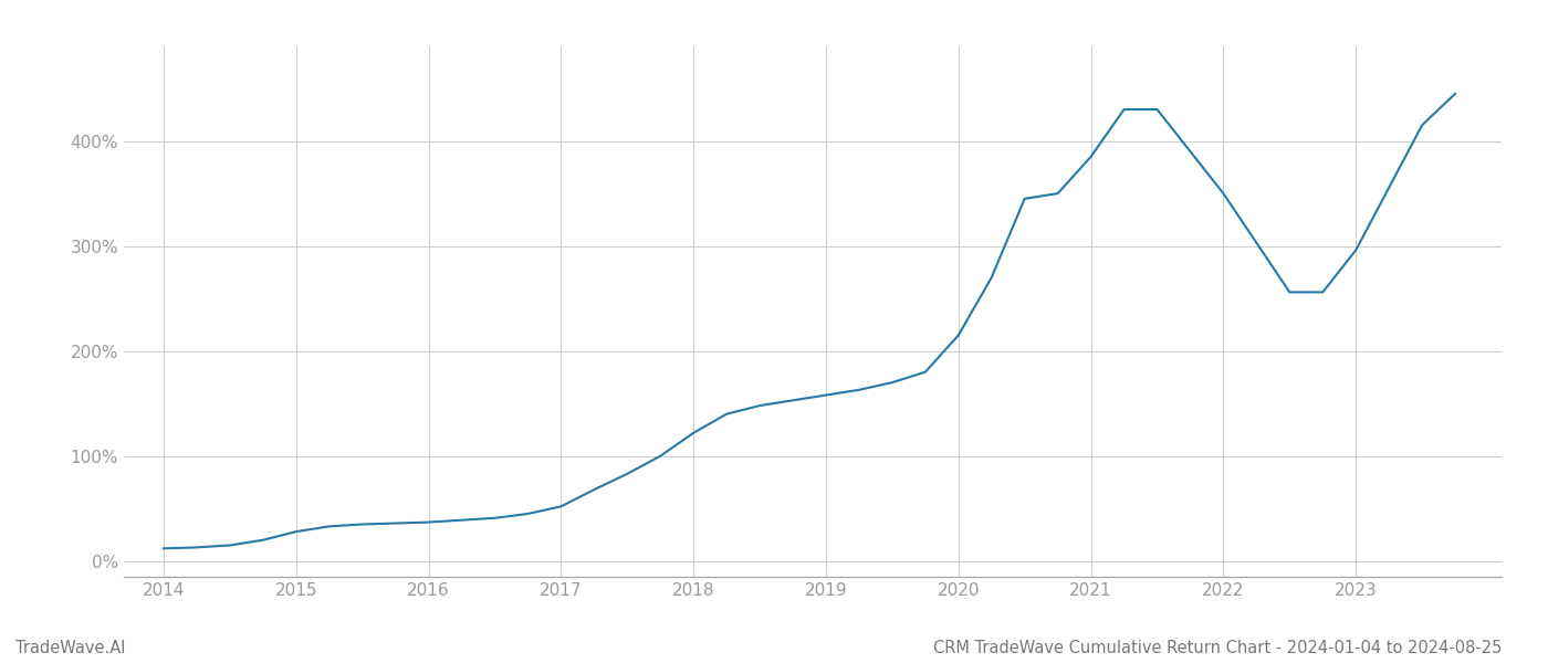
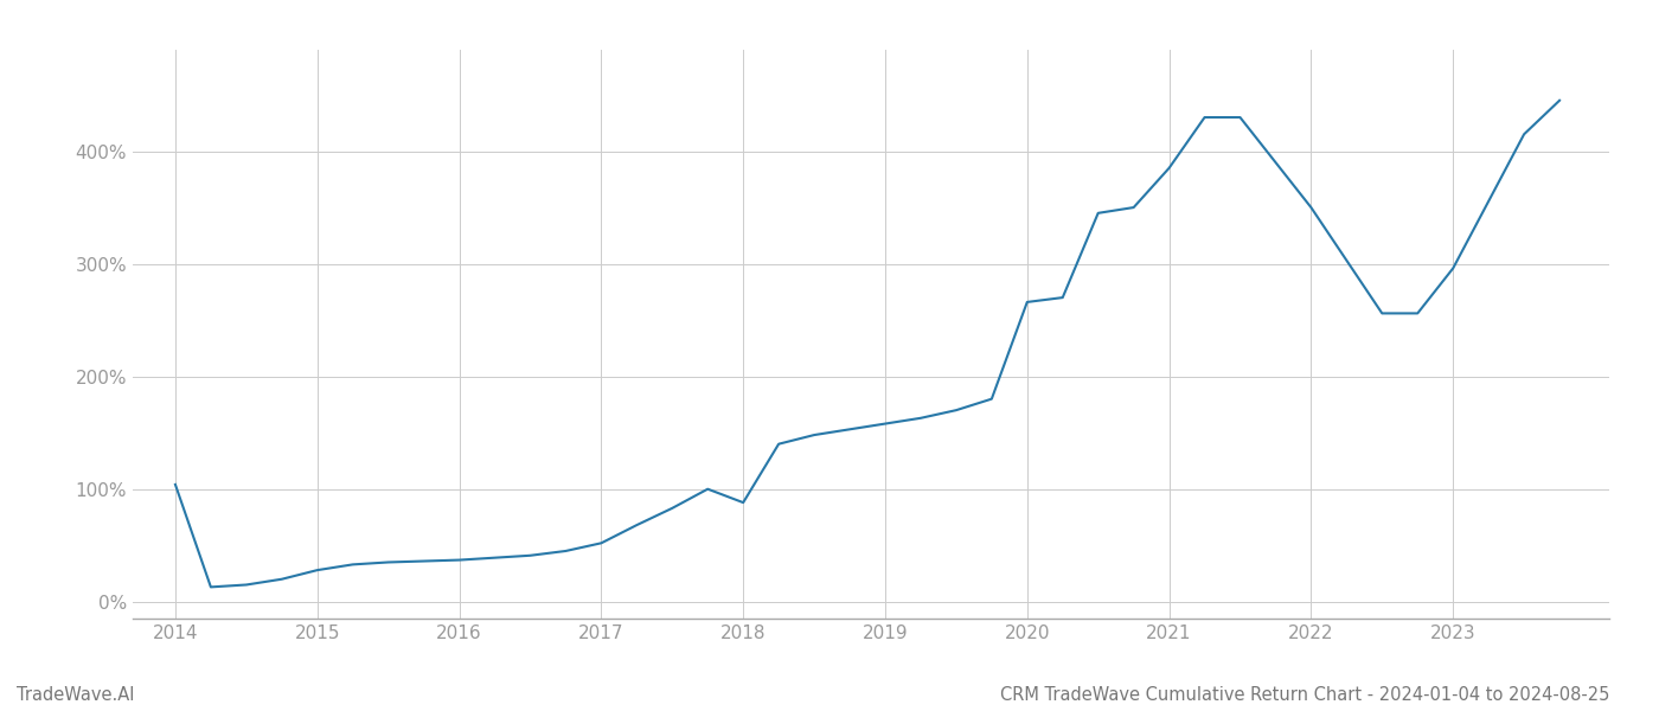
2014: 12% -> 104%
2018: 122% -> 88%
2020: 215% -> 266%
